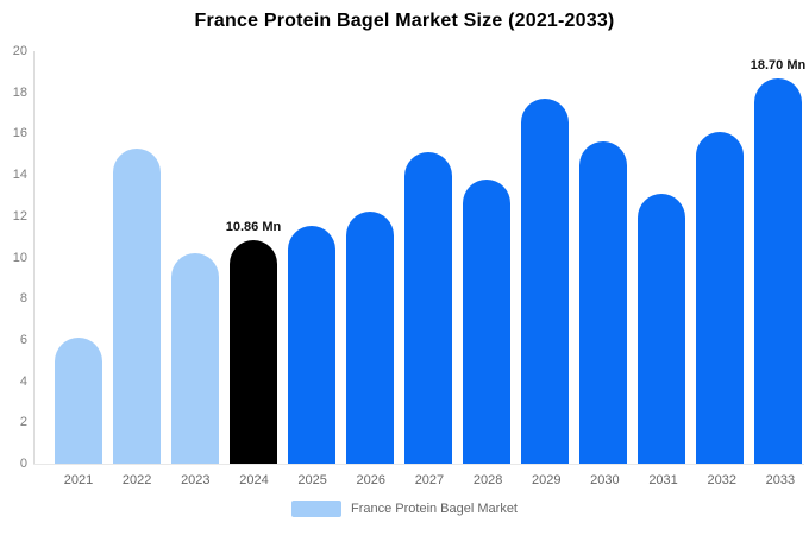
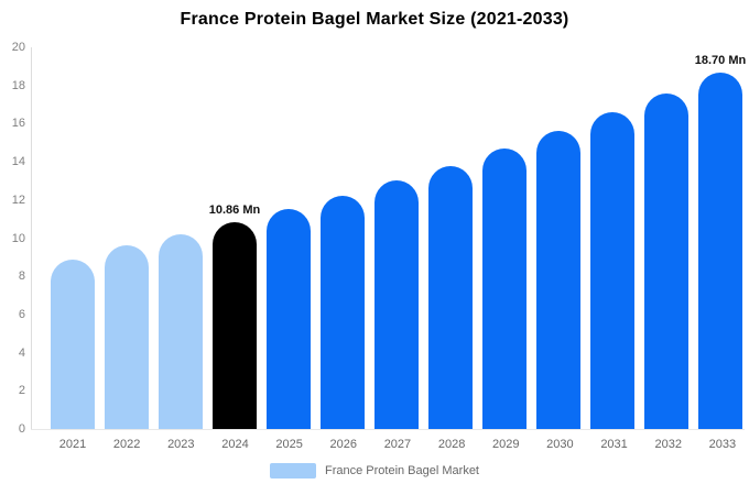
2021: 6.1 -> 8.9
2022: 15.3 -> 9.6
2027: 15.1 -> 13.0
2029: 17.7 -> 14.7
2031: 13.1 -> 16.6
2032: 16.1 -> 17.6
